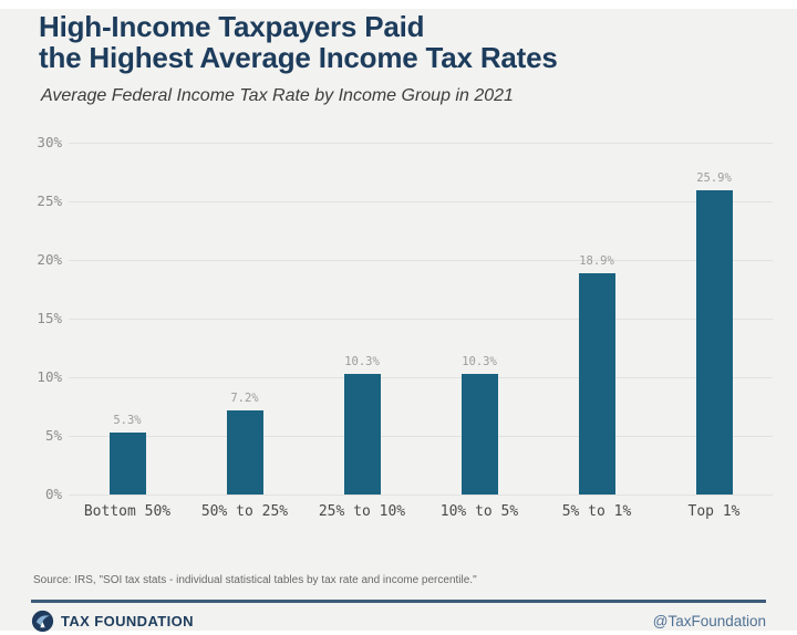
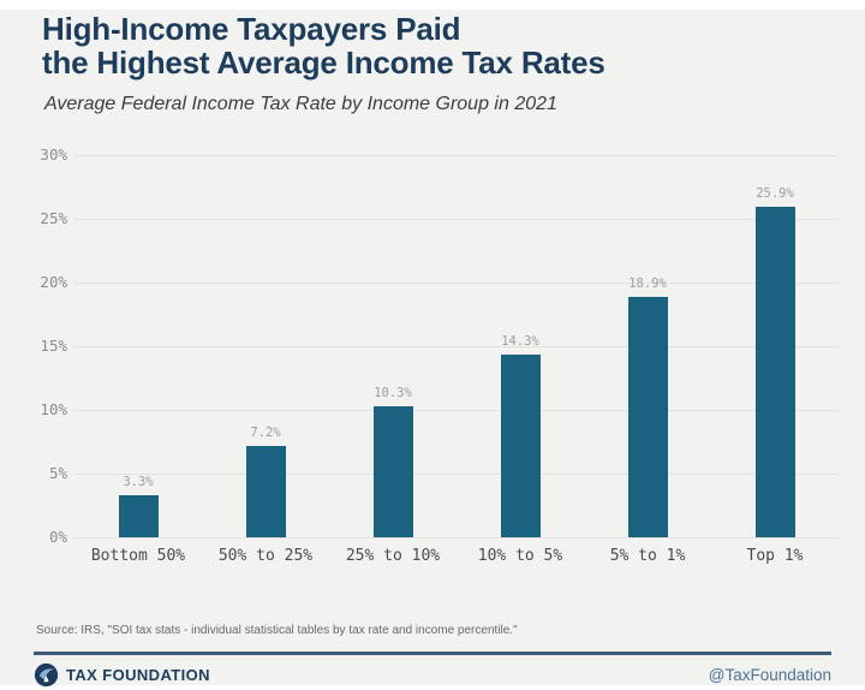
Bottom 50%: 5.3% -> 3.3%
10% to 5%: 10.3% -> 14.3%
